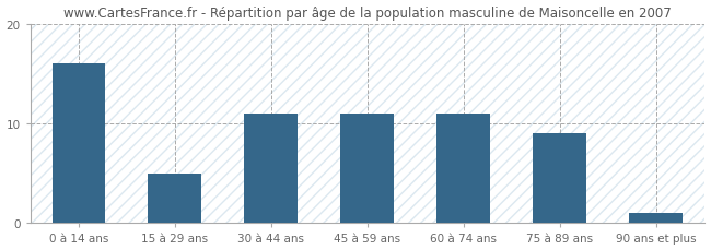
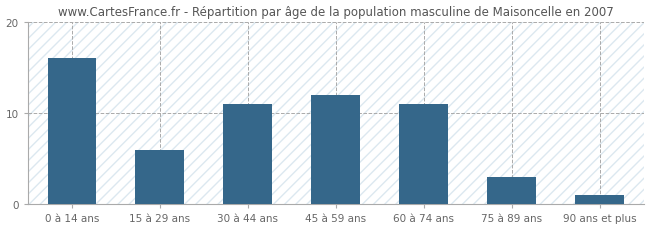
15 à 29 ans: 5 -> 6
45 à 59 ans: 11 -> 12
75 à 89 ans: 9 -> 3
